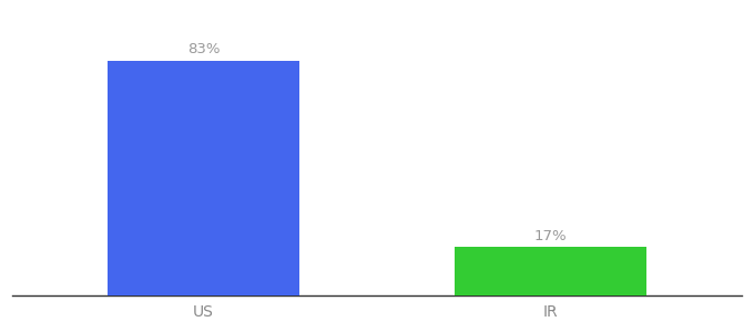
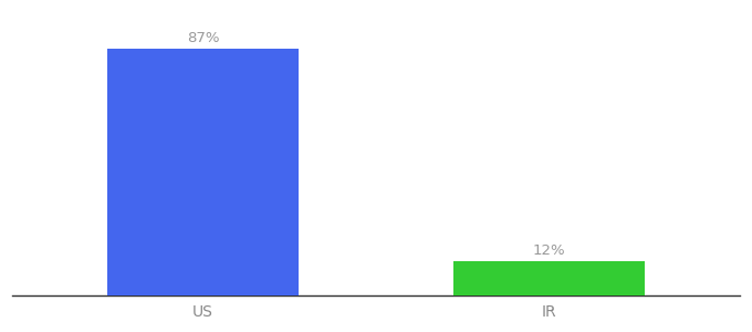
US: 83% -> 87%
IR: 17% -> 12%
